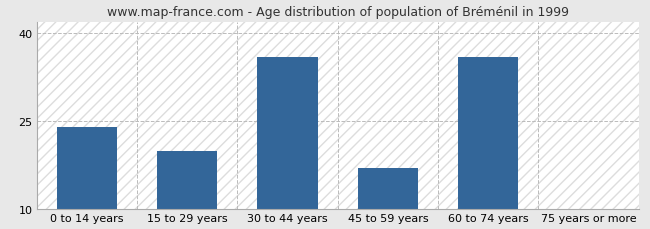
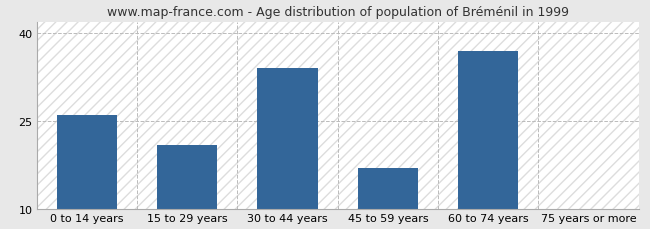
0 to 14 years: 24 -> 26
15 to 29 years: 20 -> 21
30 to 44 years: 36 -> 34
60 to 74 years: 36 -> 37
